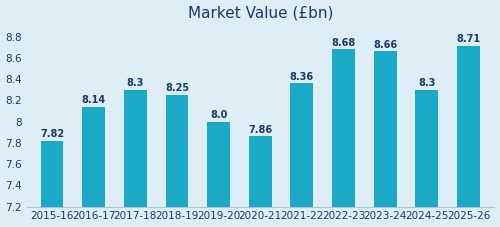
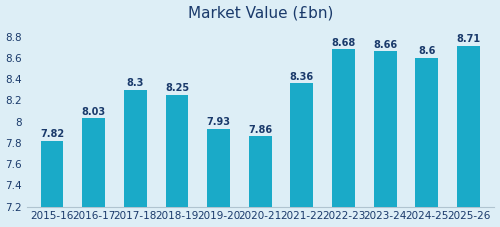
2016-17: 8.14 -> 8.03
2019-20: 8.0 -> 7.93
2024-25: 8.3 -> 8.6
